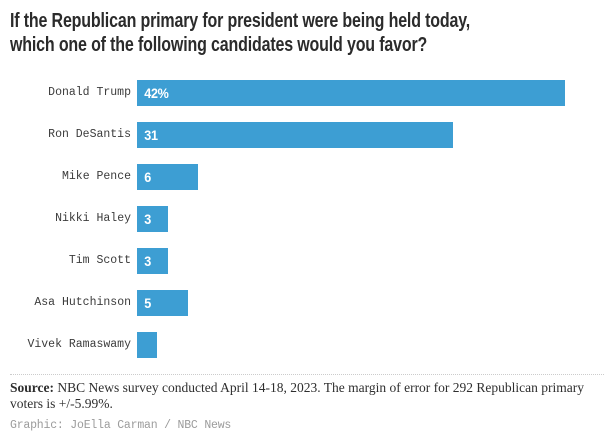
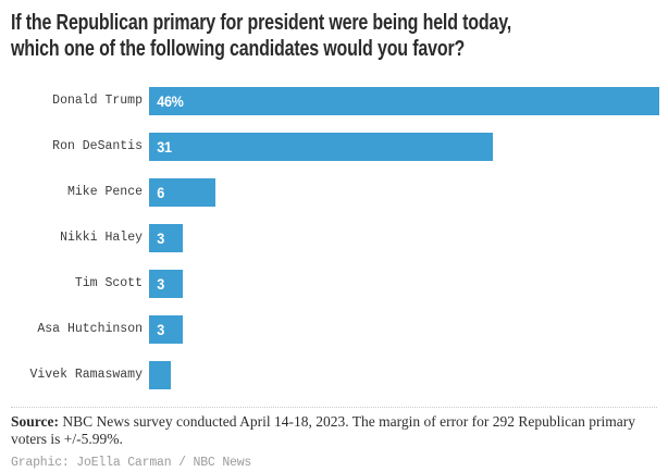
Donald Trump: 42% -> 46%
Asa Hutchinson: 5 -> 3
